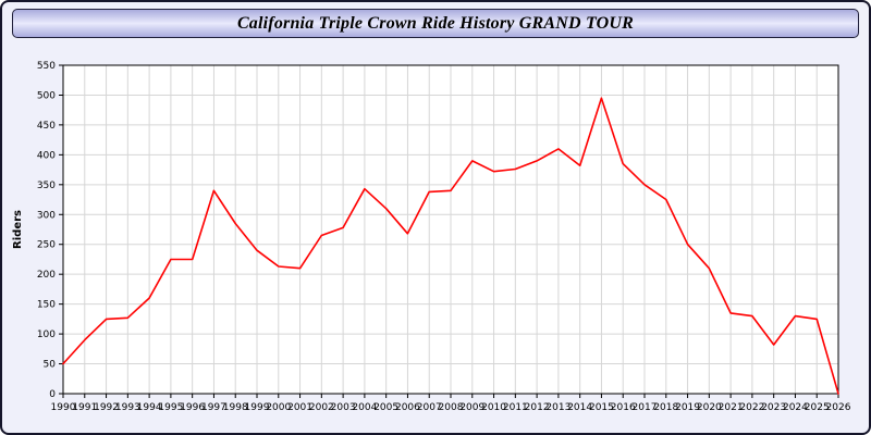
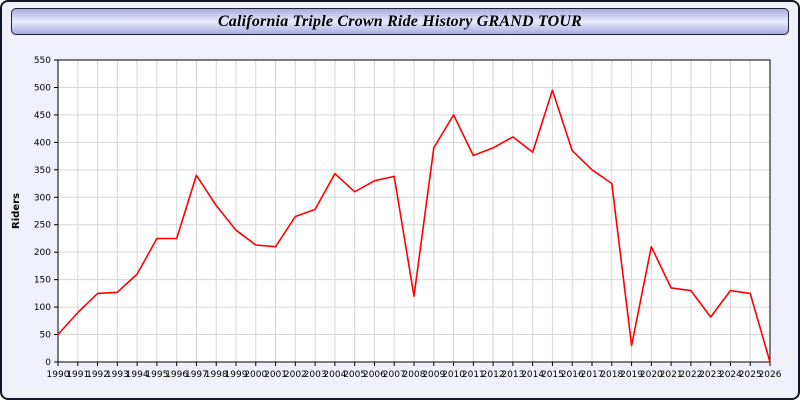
2006: 270 -> 330
2008: 340 -> 120
2010: 370 -> 450
2019: 250 -> 30
